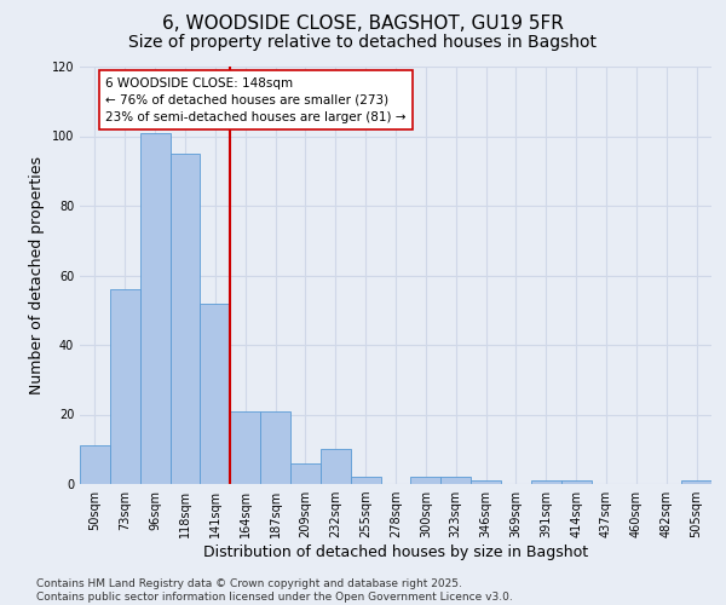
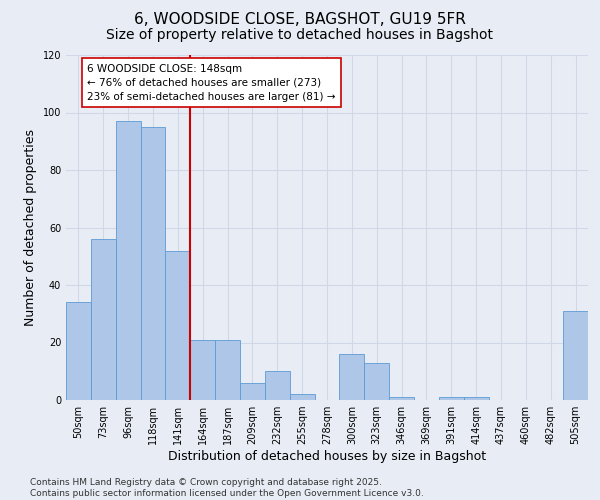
50sqm: 11 -> 34
96sqm: 101 -> 97
300sqm: 2 -> 16
323sqm: 2 -> 13
505sqm: 1 -> 31
